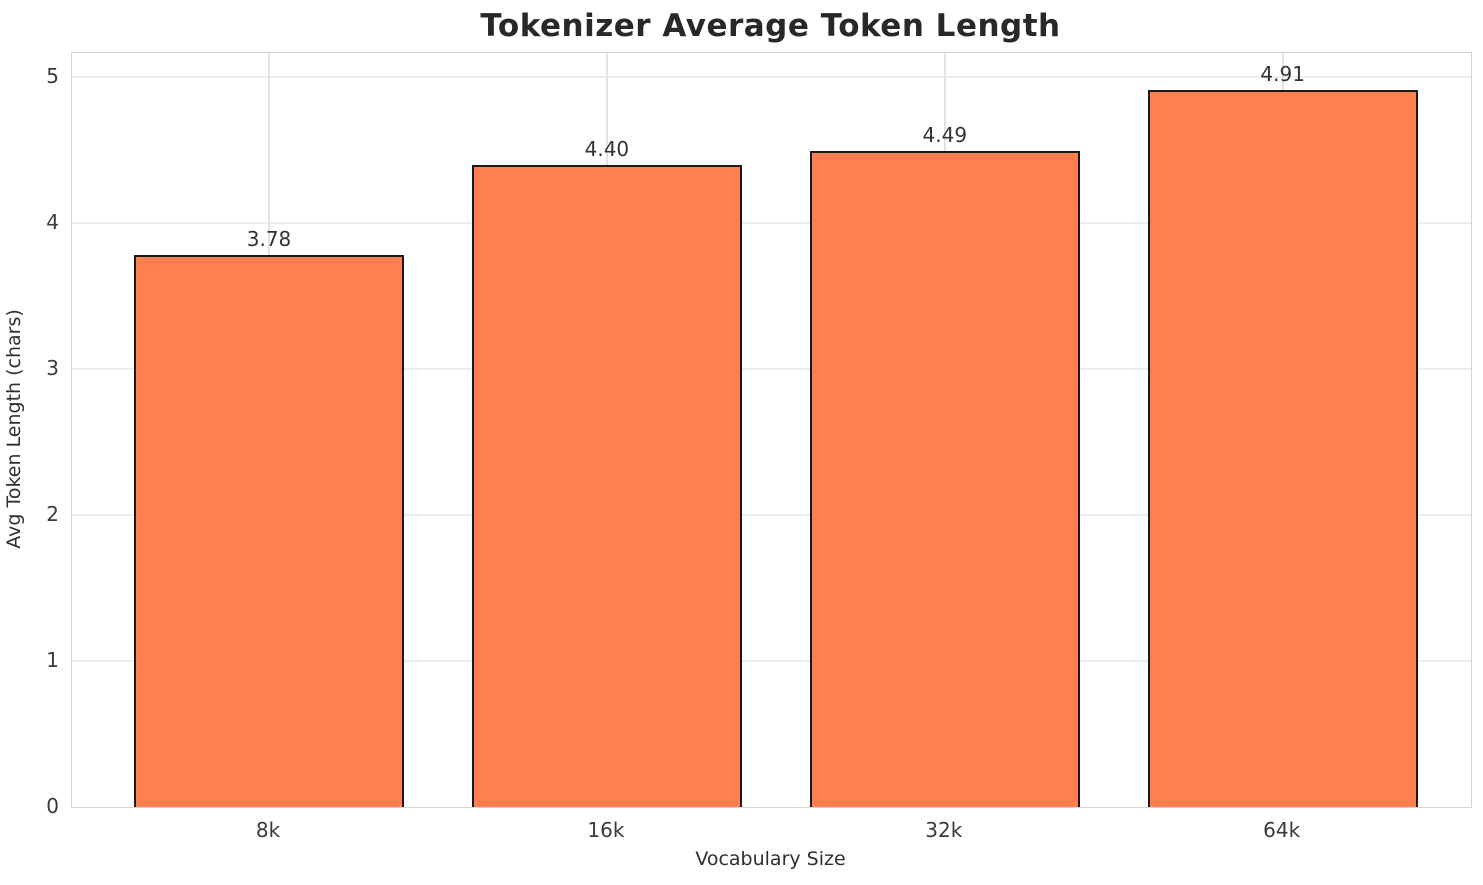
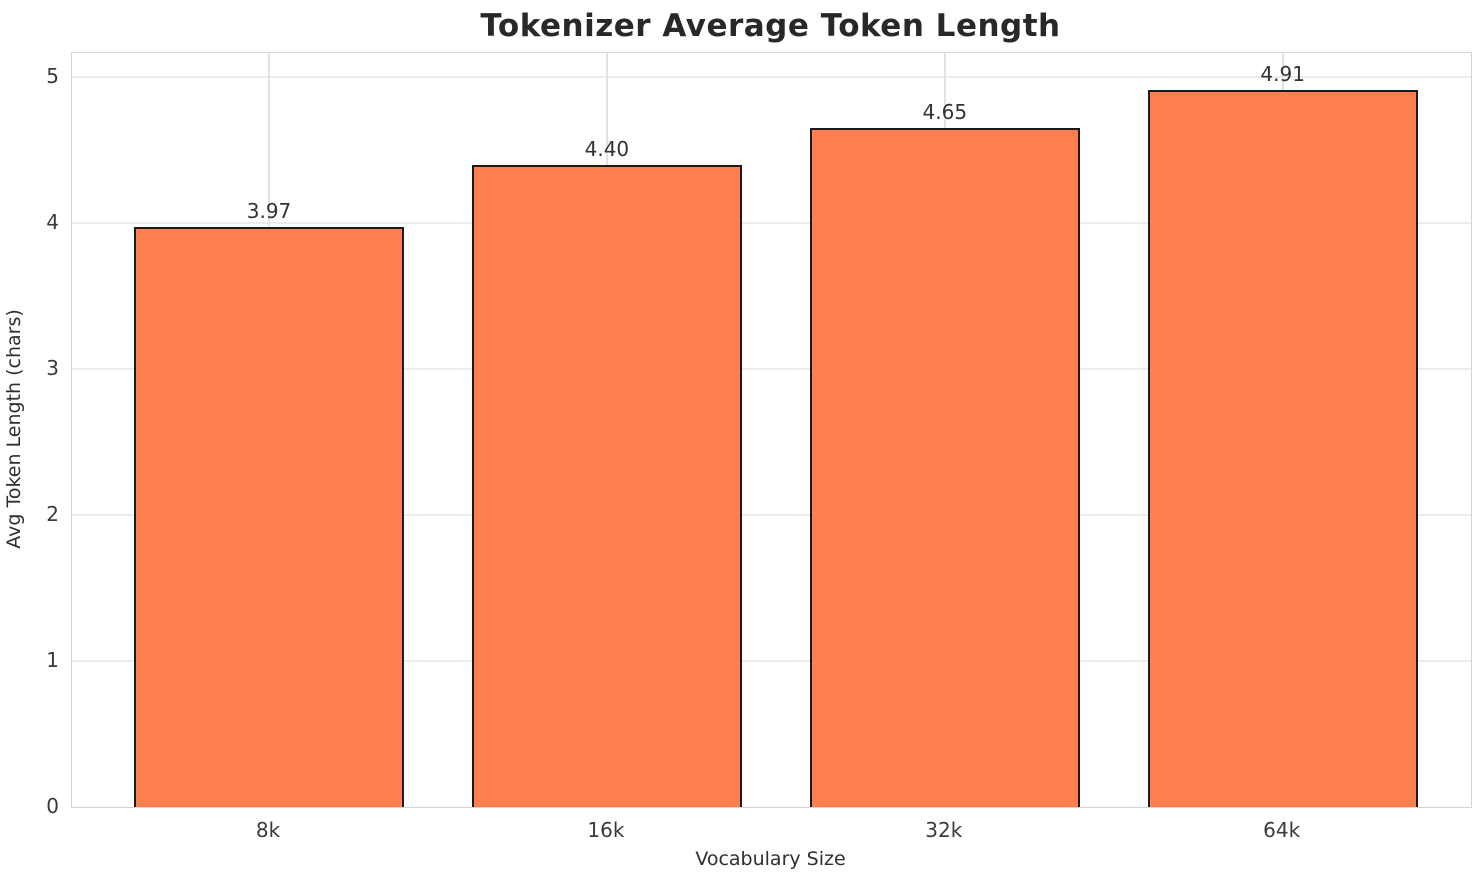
8k: 3.78 -> 3.97
32k: 4.49 -> 4.65
